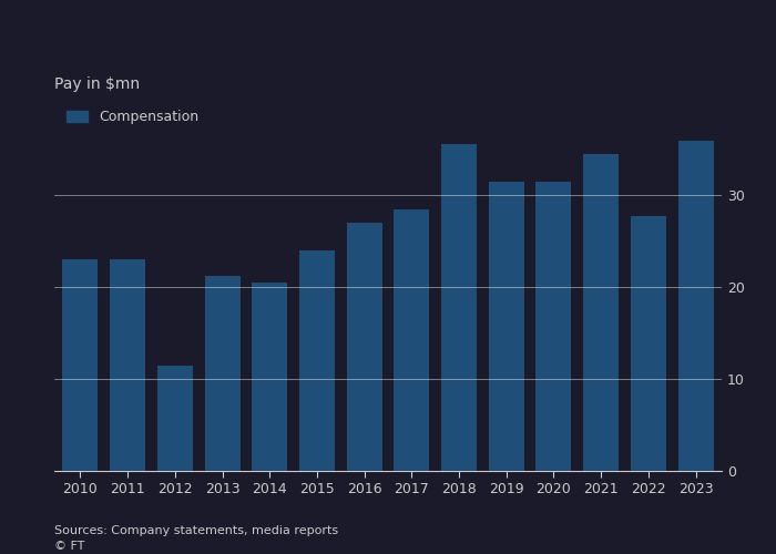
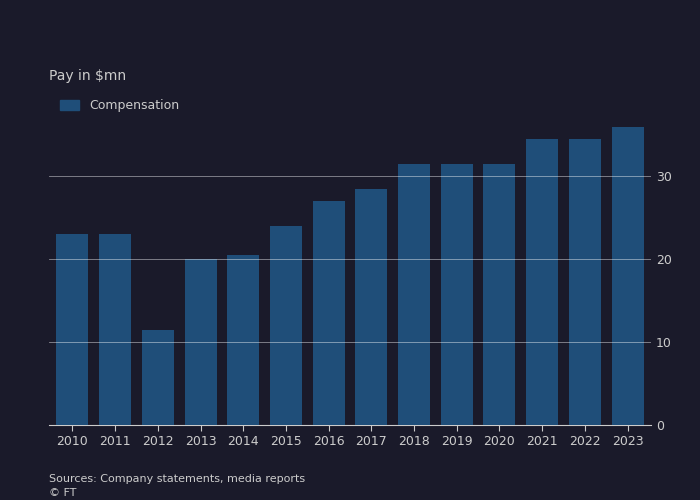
2013: 21.2 -> 20.0
2018: 35.6 -> 31.5
2022: 27.8 -> 34.5
